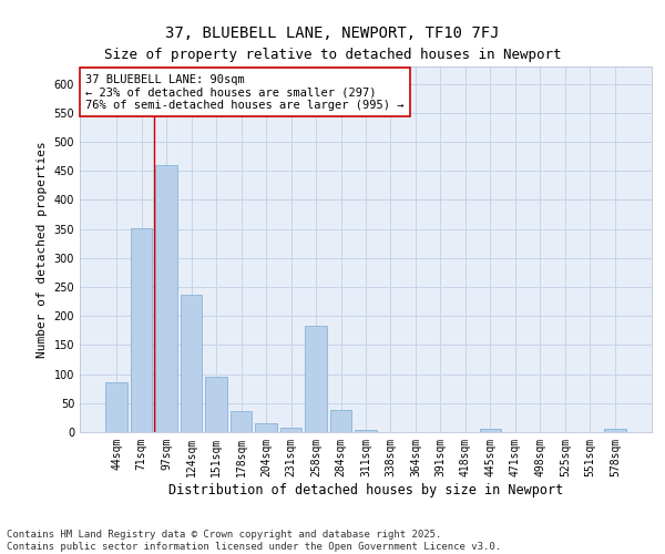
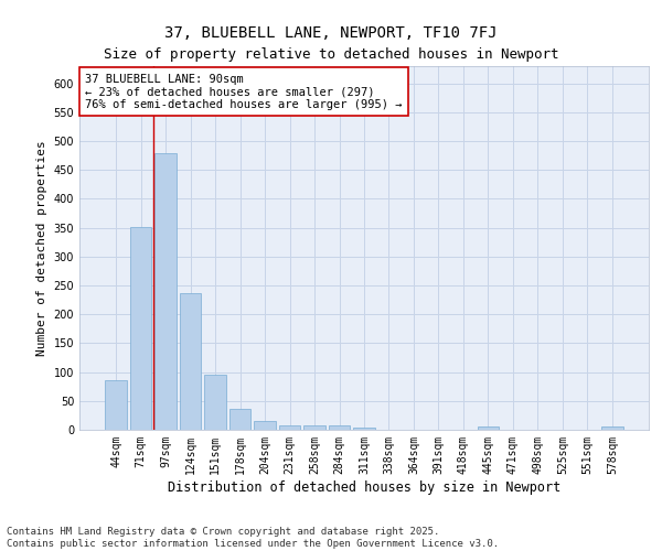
97sqm: 460 -> 480
258sqm: 184 -> 8
284sqm: 38 -> 7
